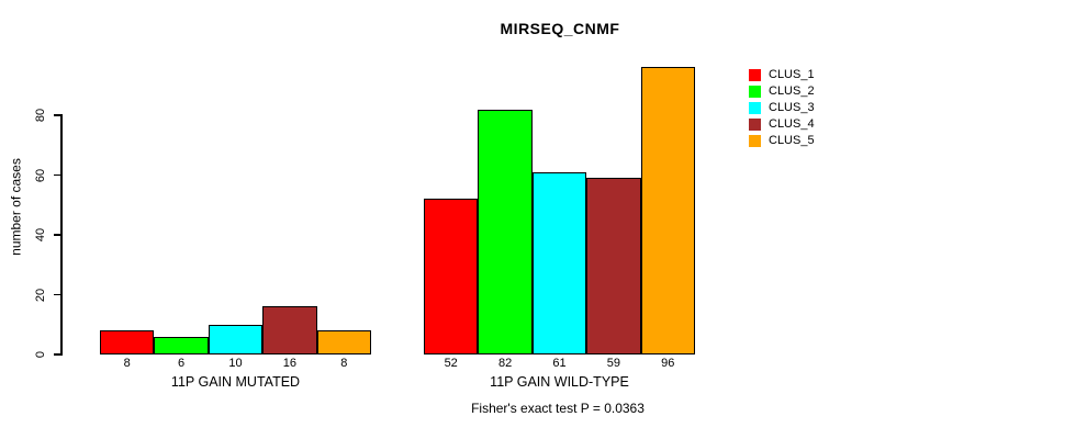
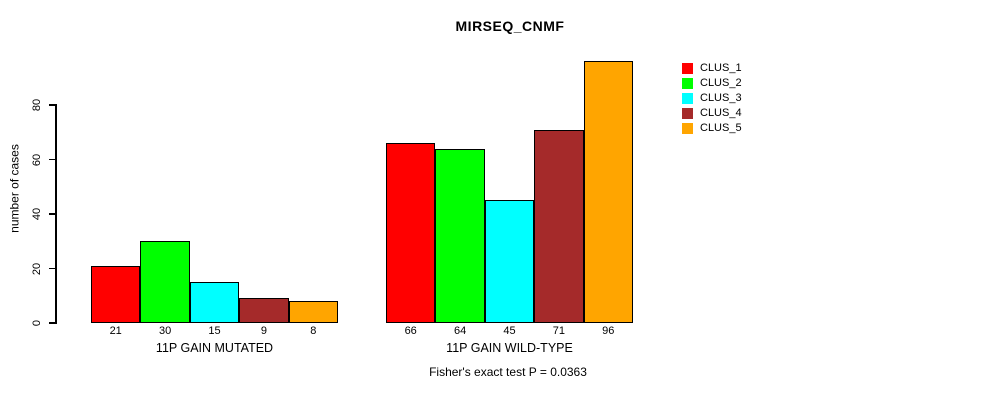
CLUS_1/11P GAIN MUTATED: 8 -> 21
CLUS_2/11P GAIN MUTATED: 6 -> 30
CLUS_3/11P GAIN MUTATED: 10 -> 15
CLUS_4/11P GAIN MUTATED: 16 -> 9
CLUS_1/11P GAIN WILD-TYPE: 52 -> 66
CLUS_2/11P GAIN WILD-TYPE: 82 -> 64
CLUS_3/11P GAIN WILD-TYPE: 61 -> 45
CLUS_4/11P GAIN WILD-TYPE: 59 -> 71
